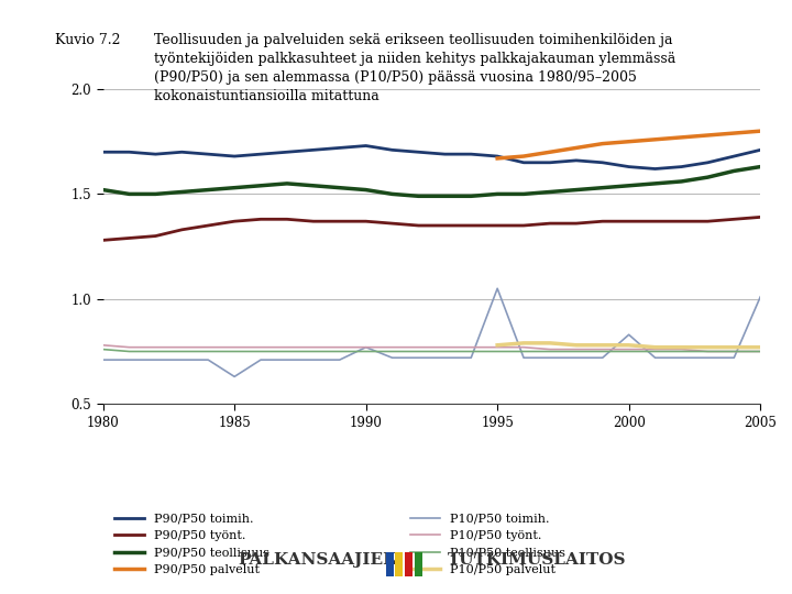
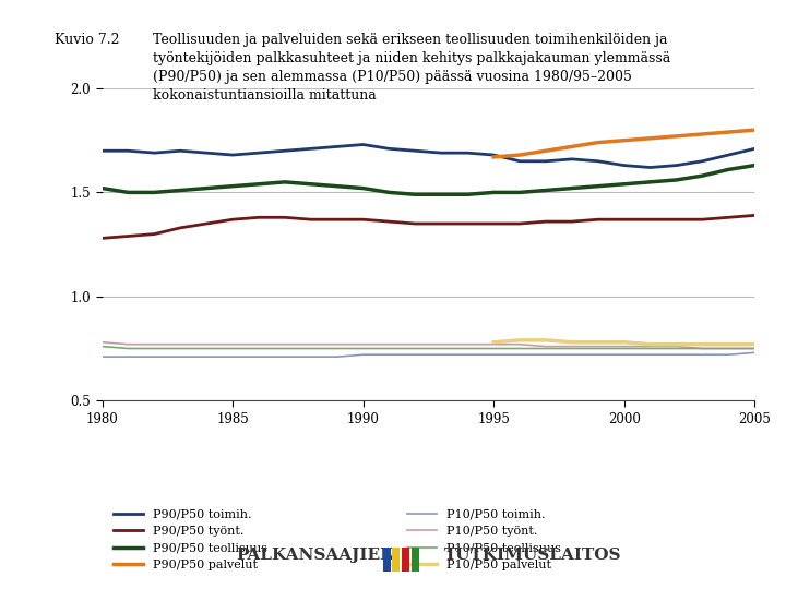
P10/P50 toimih./1985: 0.63 -> 0.71
P10/P50 toimih./1990: 0.77 -> 0.72
P10/P50 toimih./1995: 1.05 -> 0.72
P10/P50 toimih./2000: 0.83 -> 0.72
P10/P50 toimih./2005: 1.01 -> 0.73
